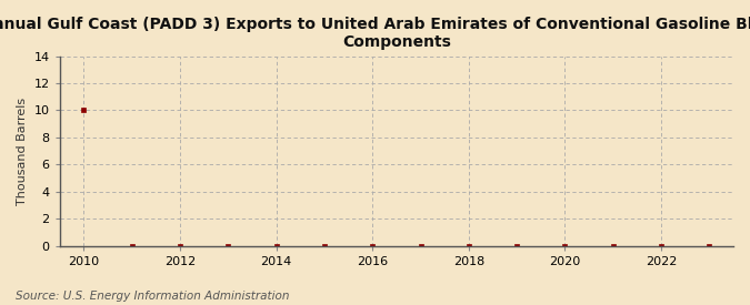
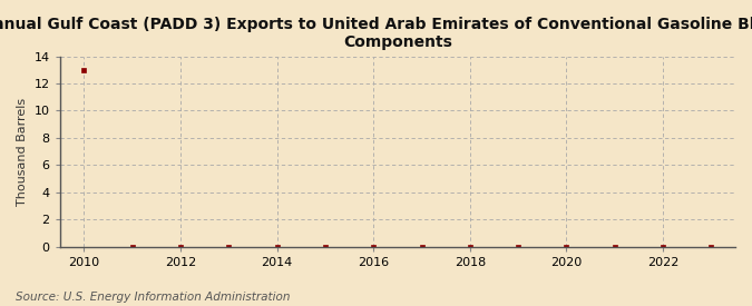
2010: 10 -> 13
